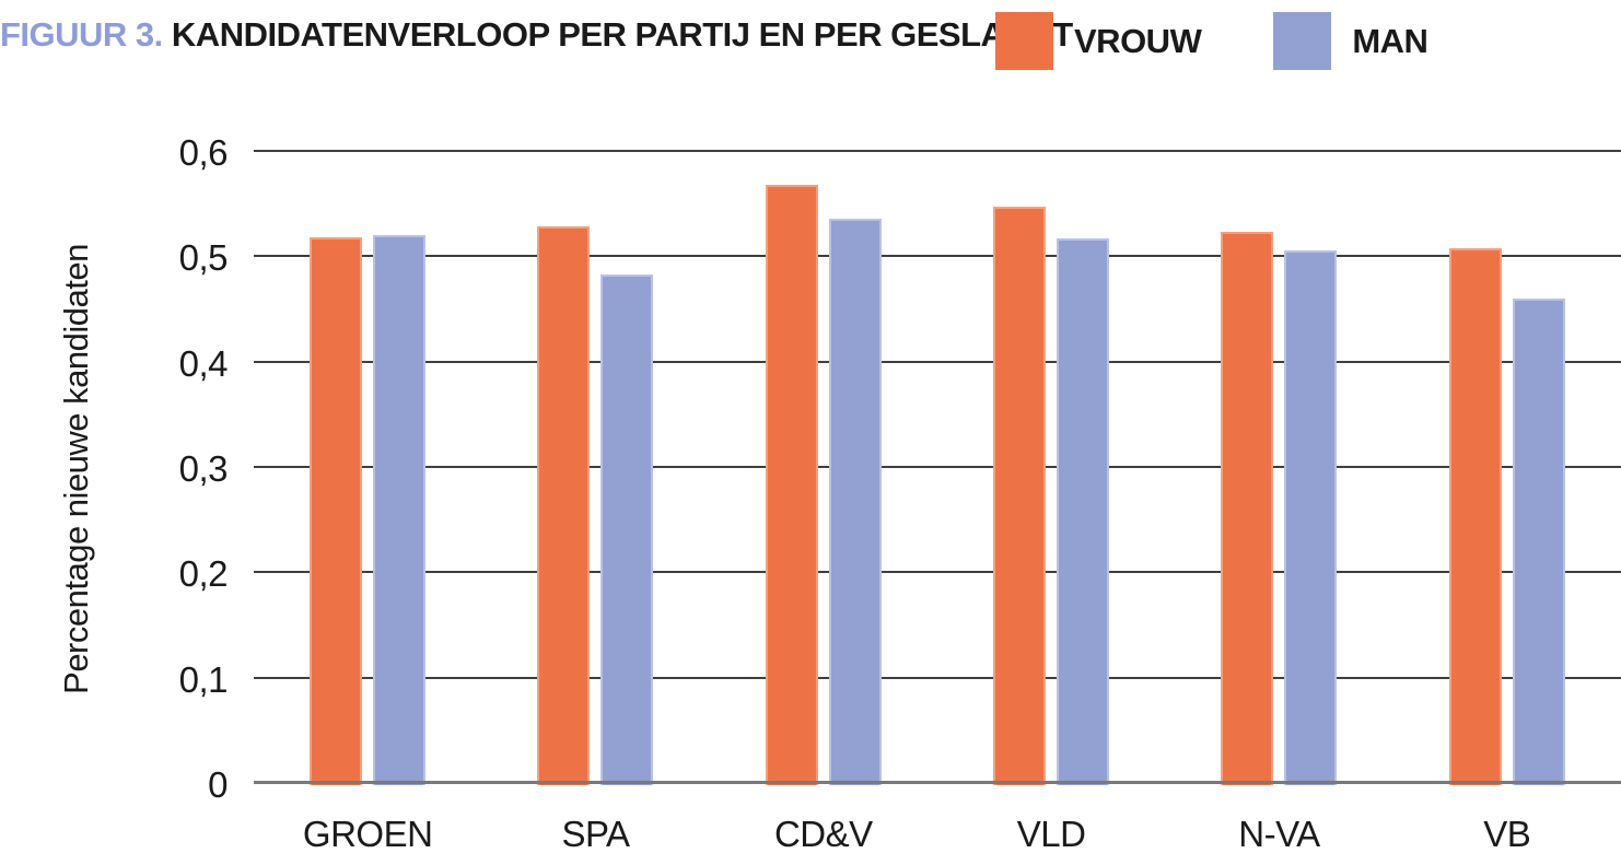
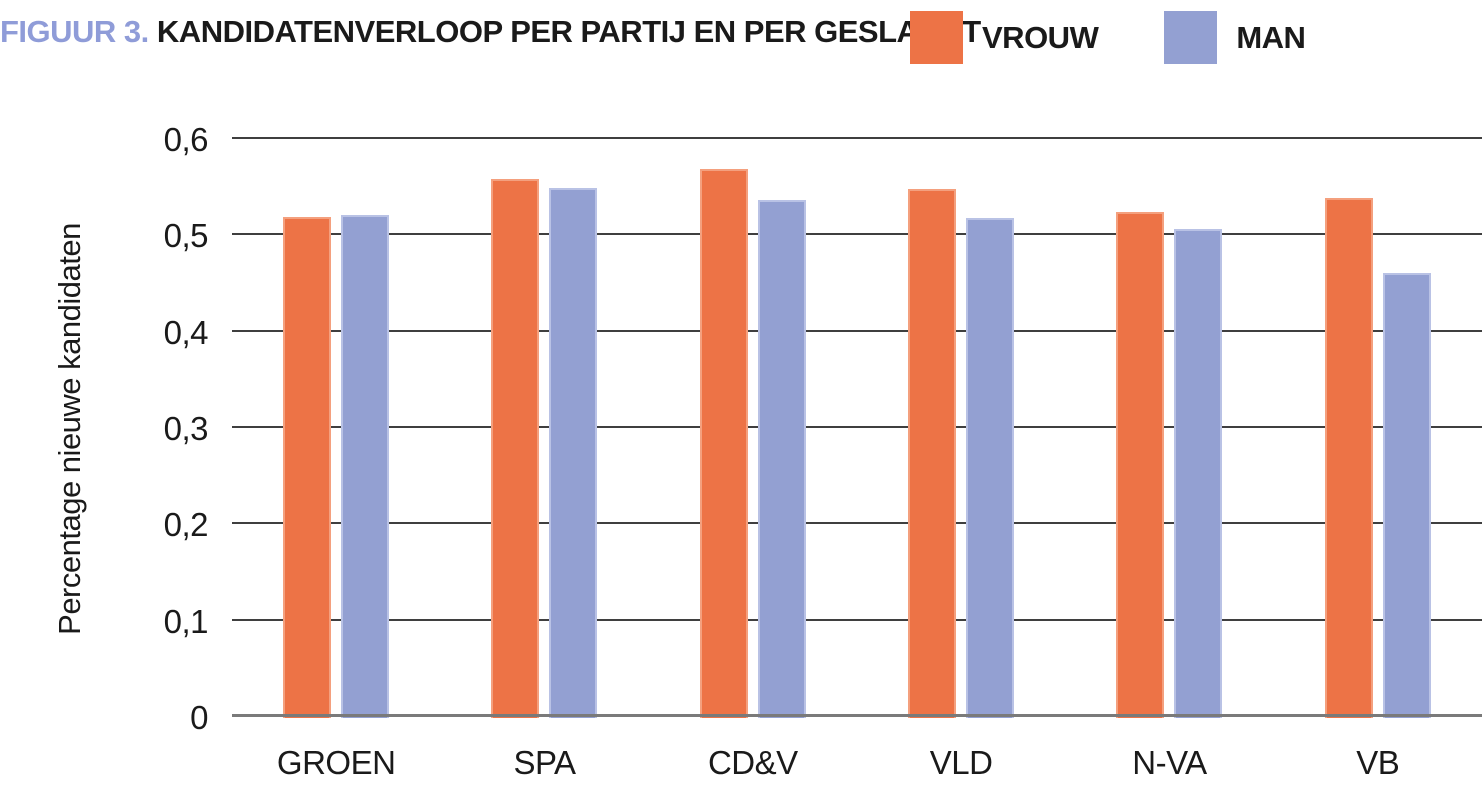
VROUW/SPA: 0,53 -> 0,56
MAN/SPA: 0,48 -> 0,55
VROUW/VB: 0,51 -> 0,54
